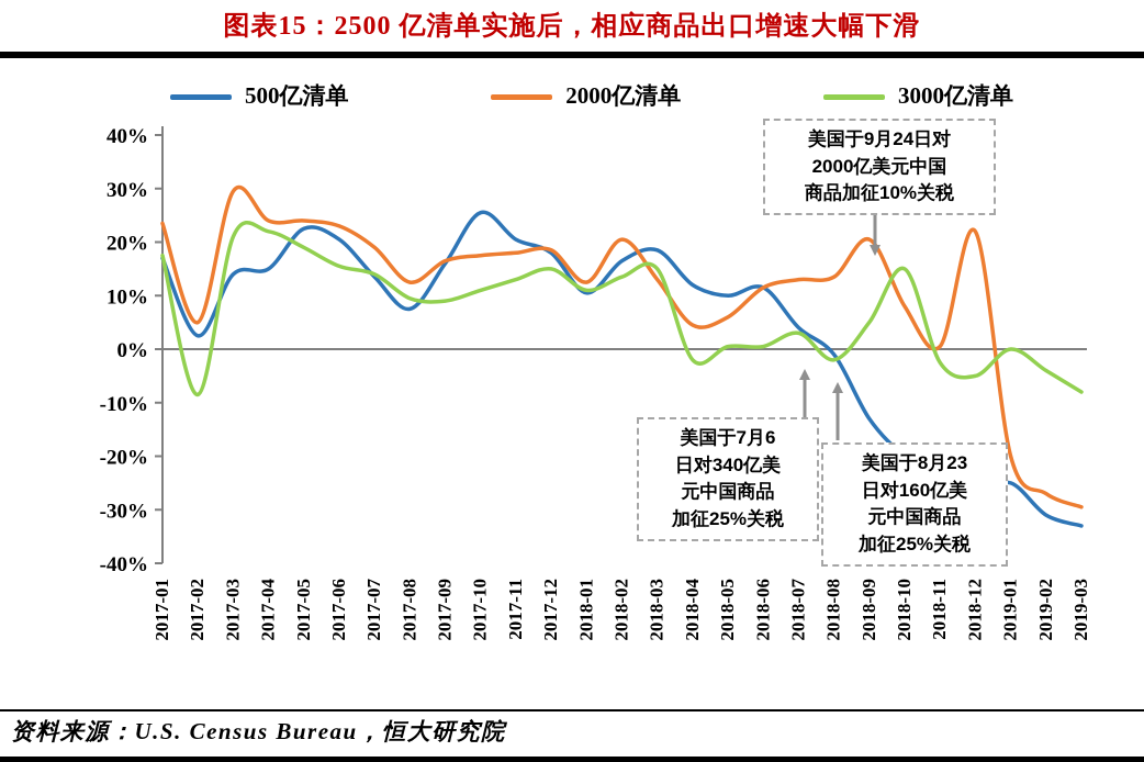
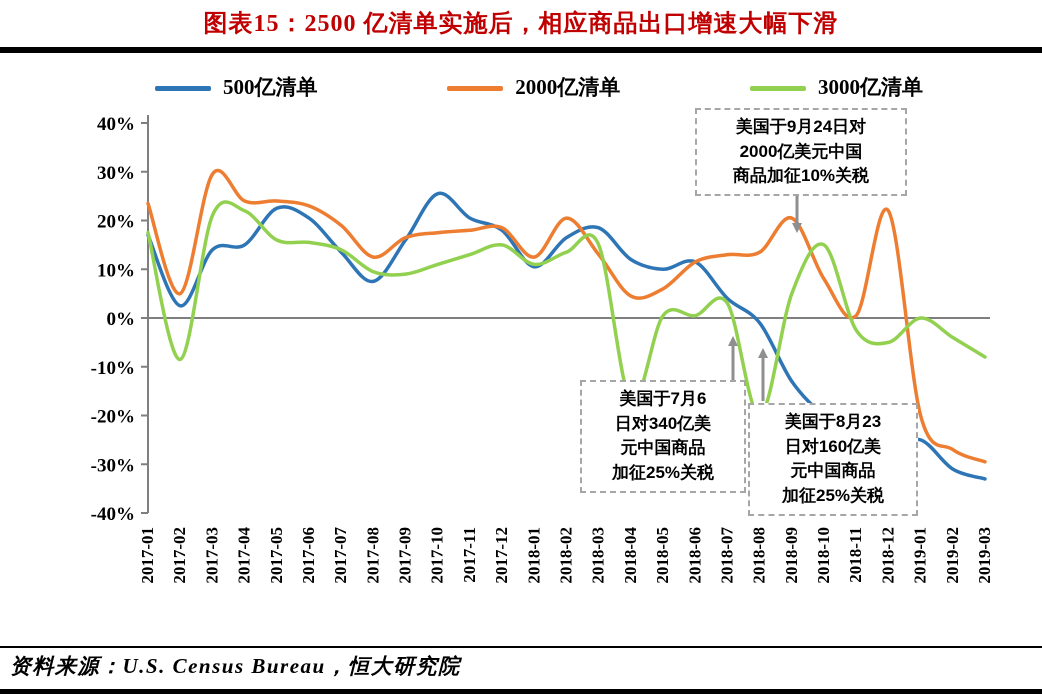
3000亿清单/2017-05: 19% -> 16%
3000亿清单/2018-04: -2% -> -17%
3000亿清单/2018-08: -2% -> -20%
